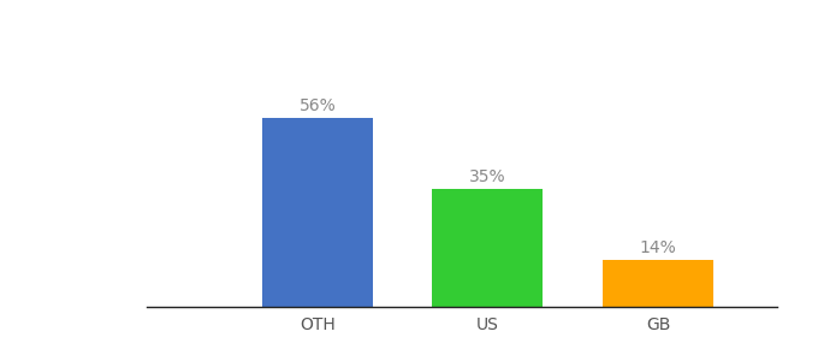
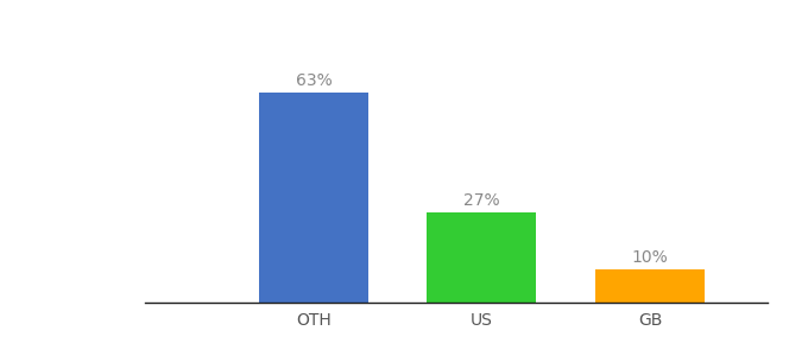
OTH: 56% -> 63%
US: 35% -> 27%
GB: 14% -> 10%
